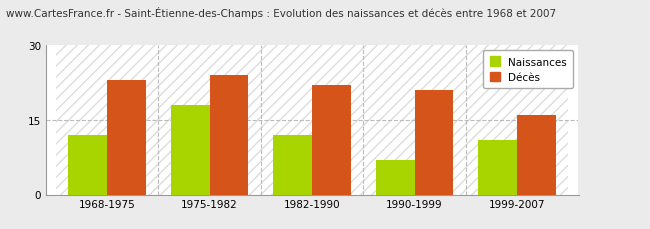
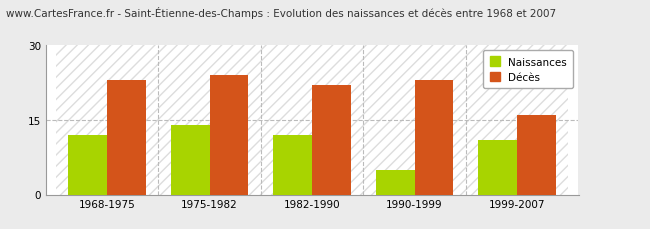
Naissances/1975-1982: 18 -> 14
Naissances/1990-1999: 7 -> 5
Décès/1990-1999: 21 -> 23
